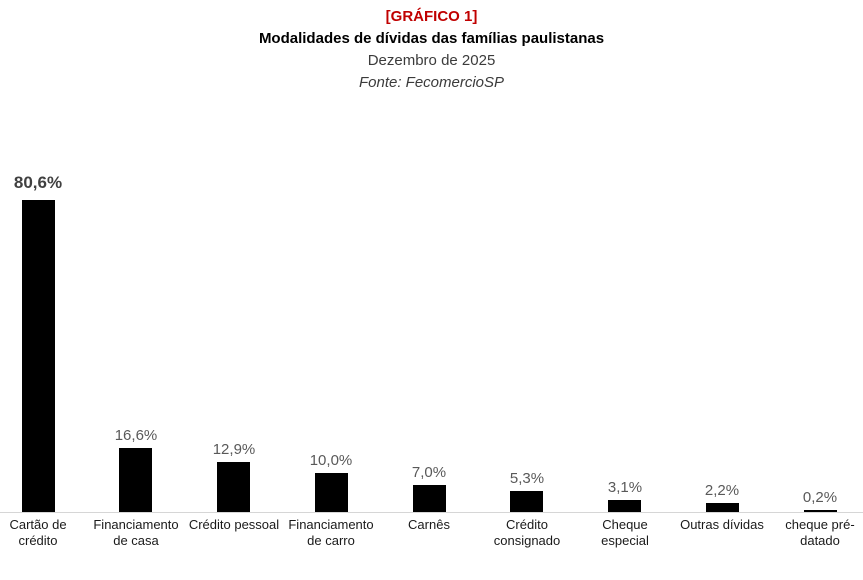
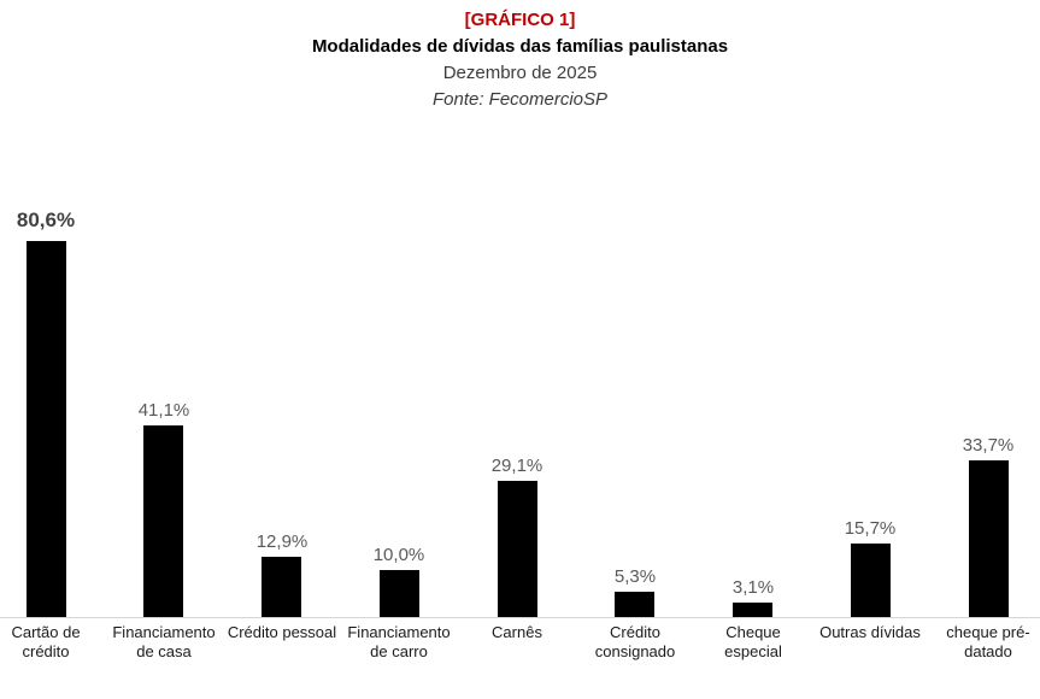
Financiamento de casa: 16,6% -> 41,1%
Carnês: 7,0% -> 29,1%
Outras dívidas: 2,2% -> 15,7%
cheque pré-datado: 0,2% -> 33,7%
